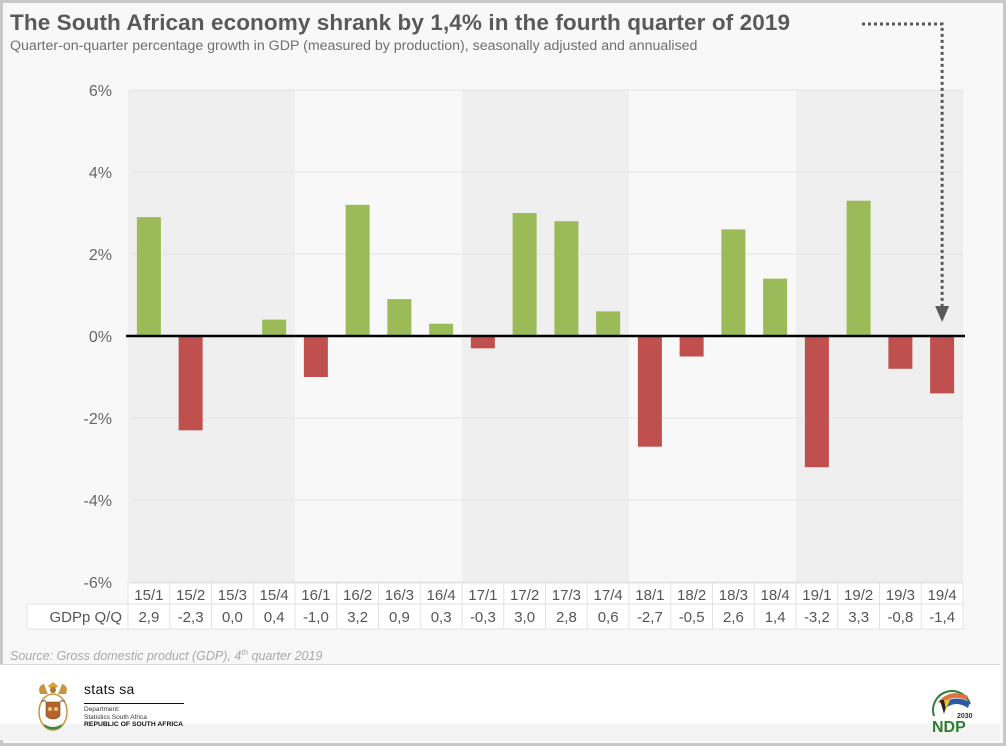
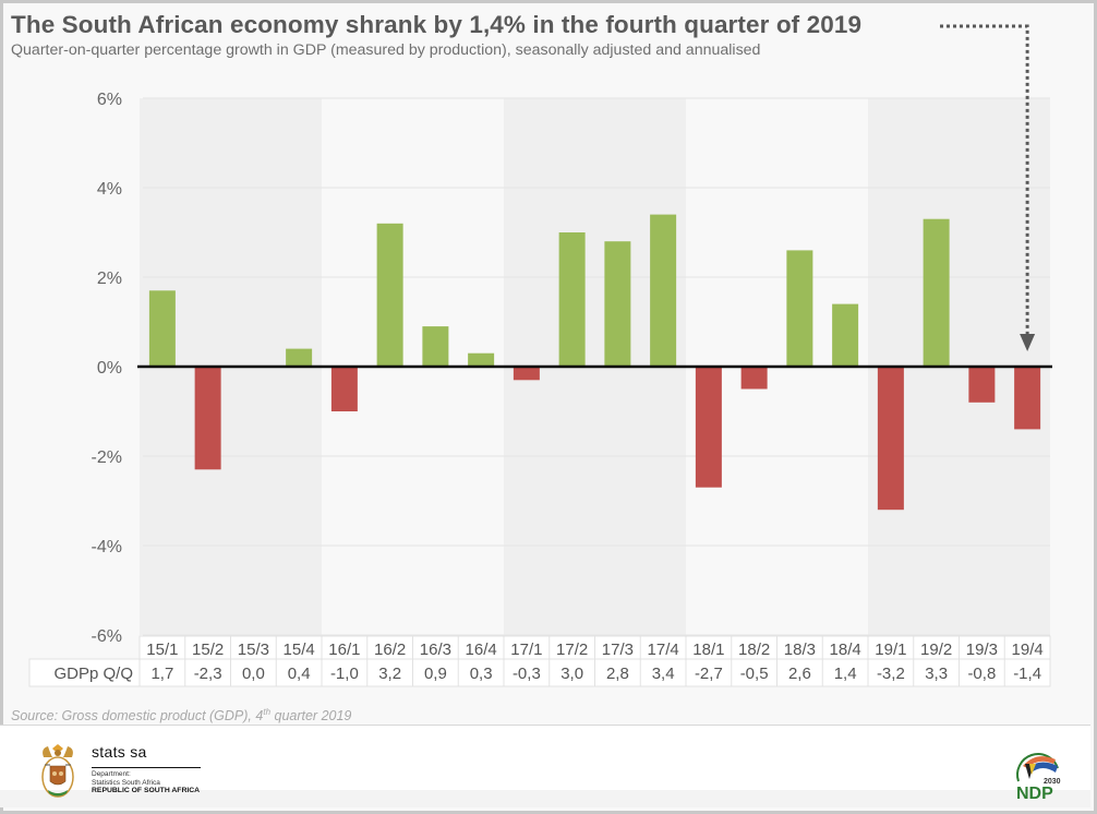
15/1: 2,9 -> 1,7
17/4: 0,6 -> 3,4
